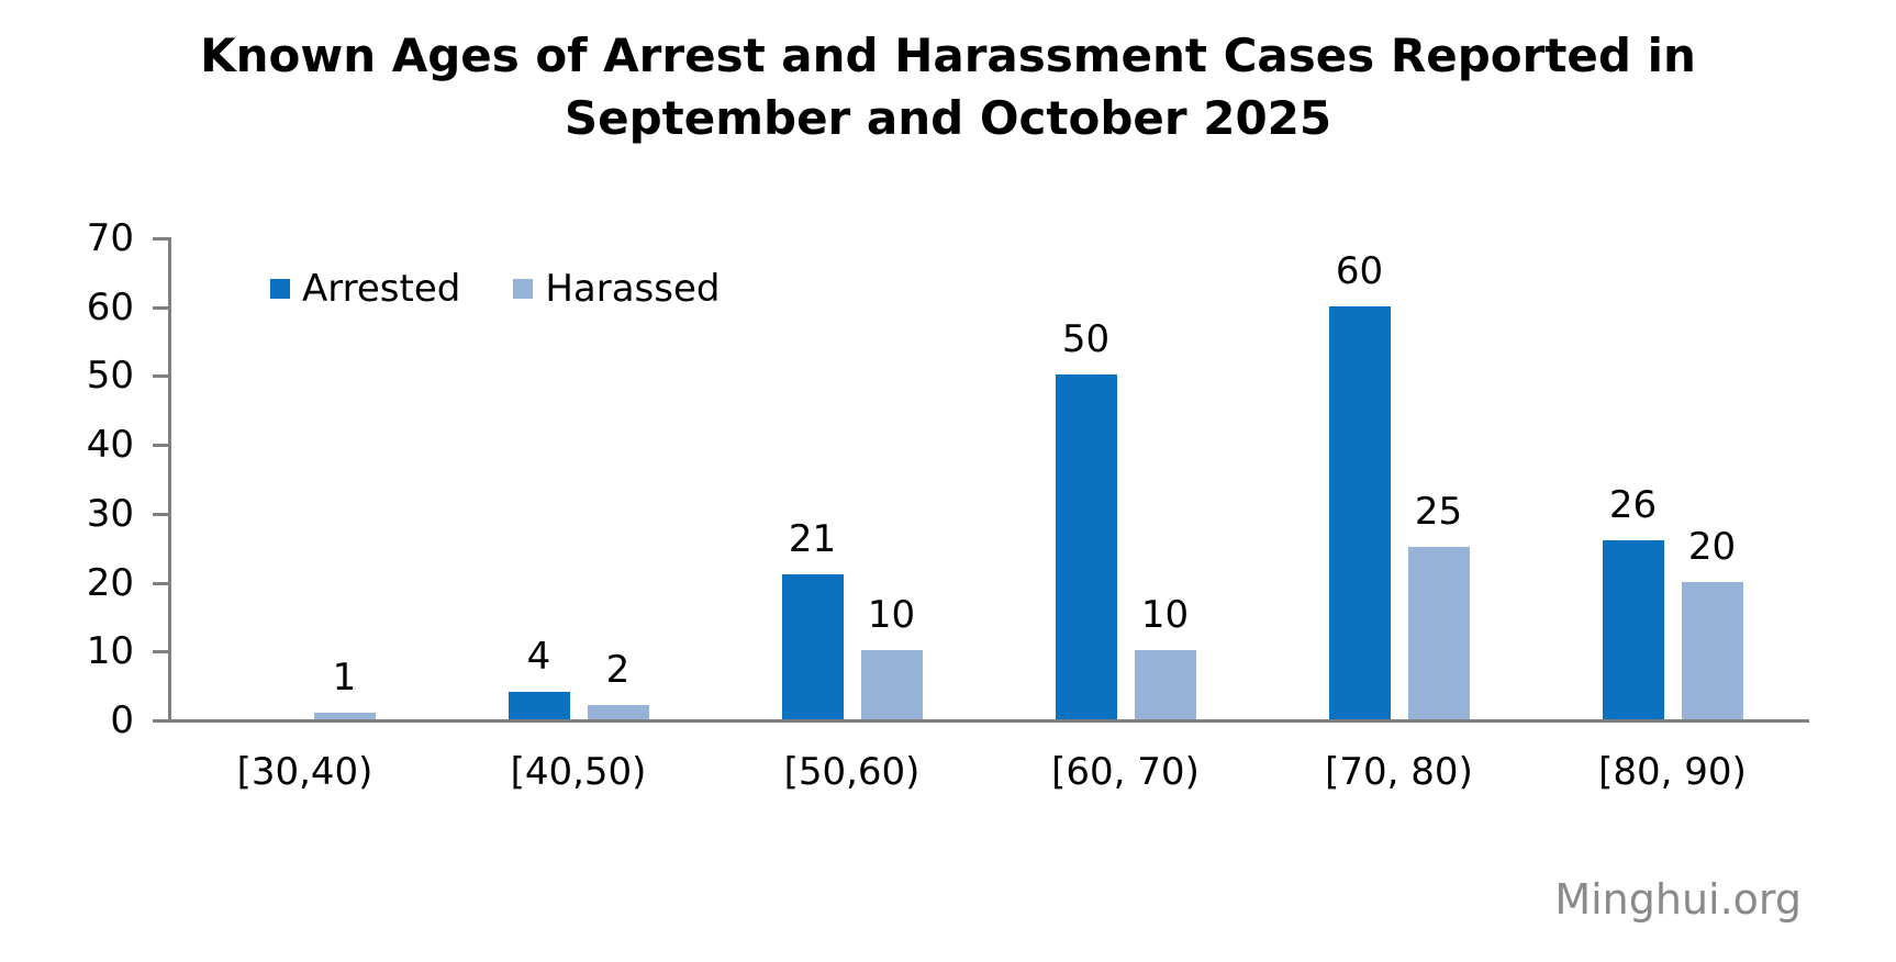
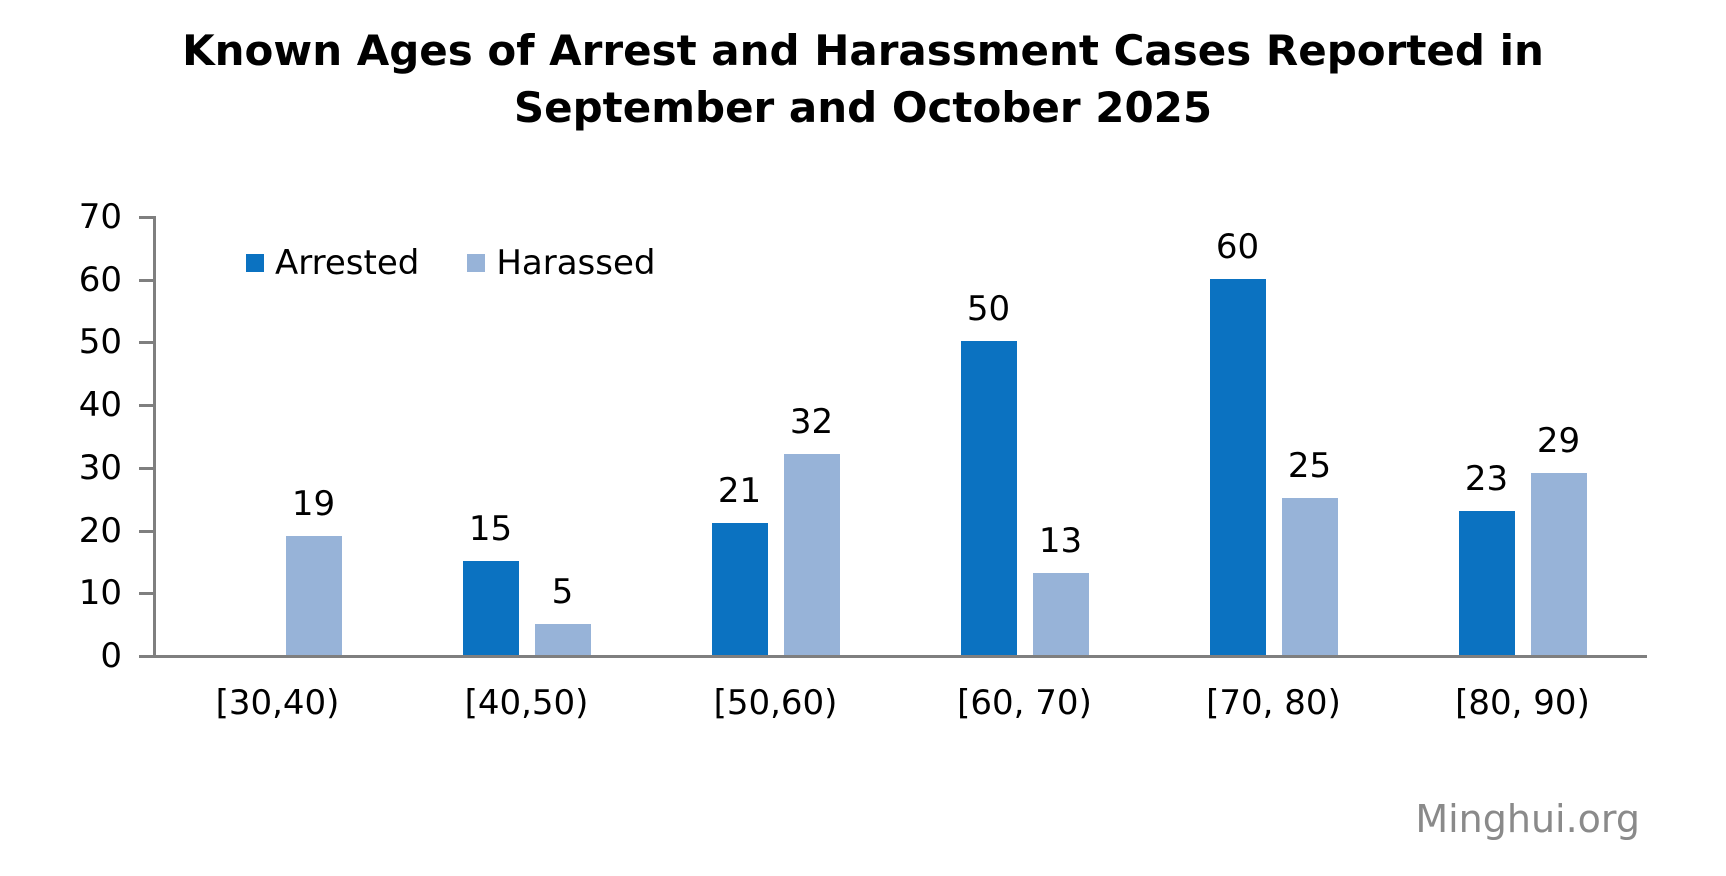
Harassed/[30,40): 1 -> 19
Arrested/[40,50): 4 -> 15
Harassed/[40,50): 2 -> 5
Harassed/[50,60): 10 -> 32
Harassed/[60, 70): 10 -> 13
Arrested/[80, 90): 26 -> 23
Harassed/[80, 90): 20 -> 29
